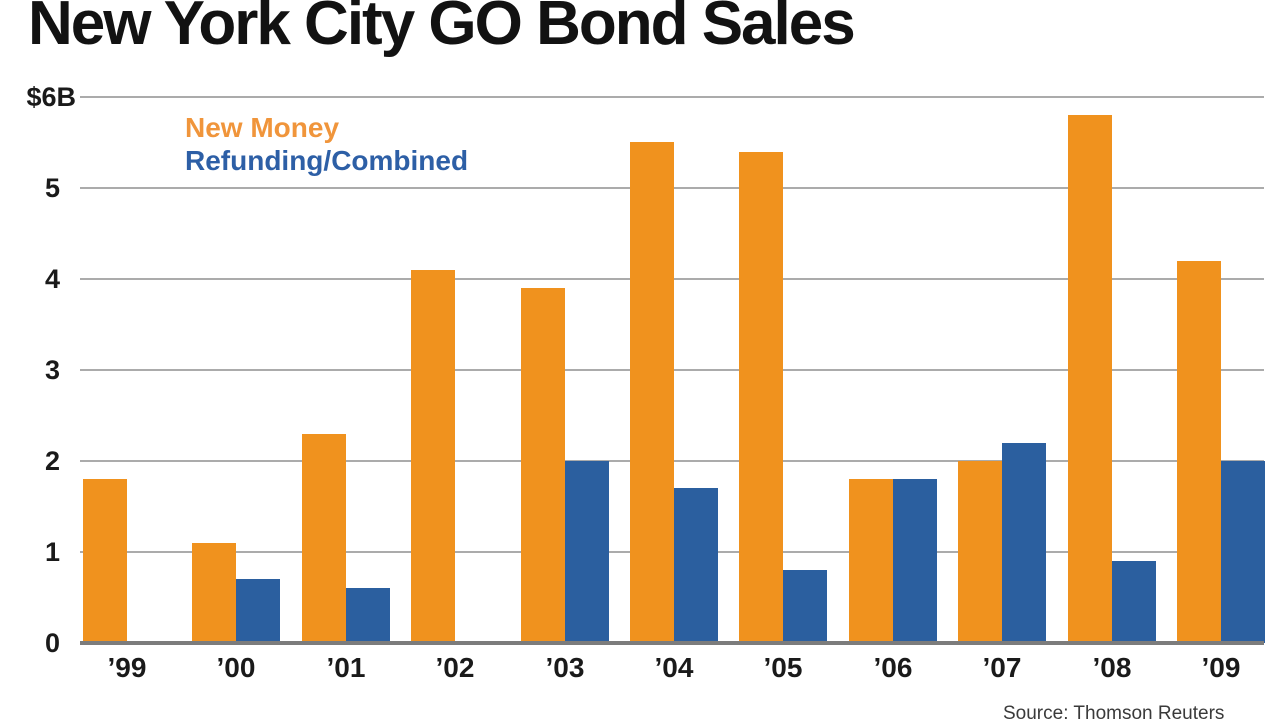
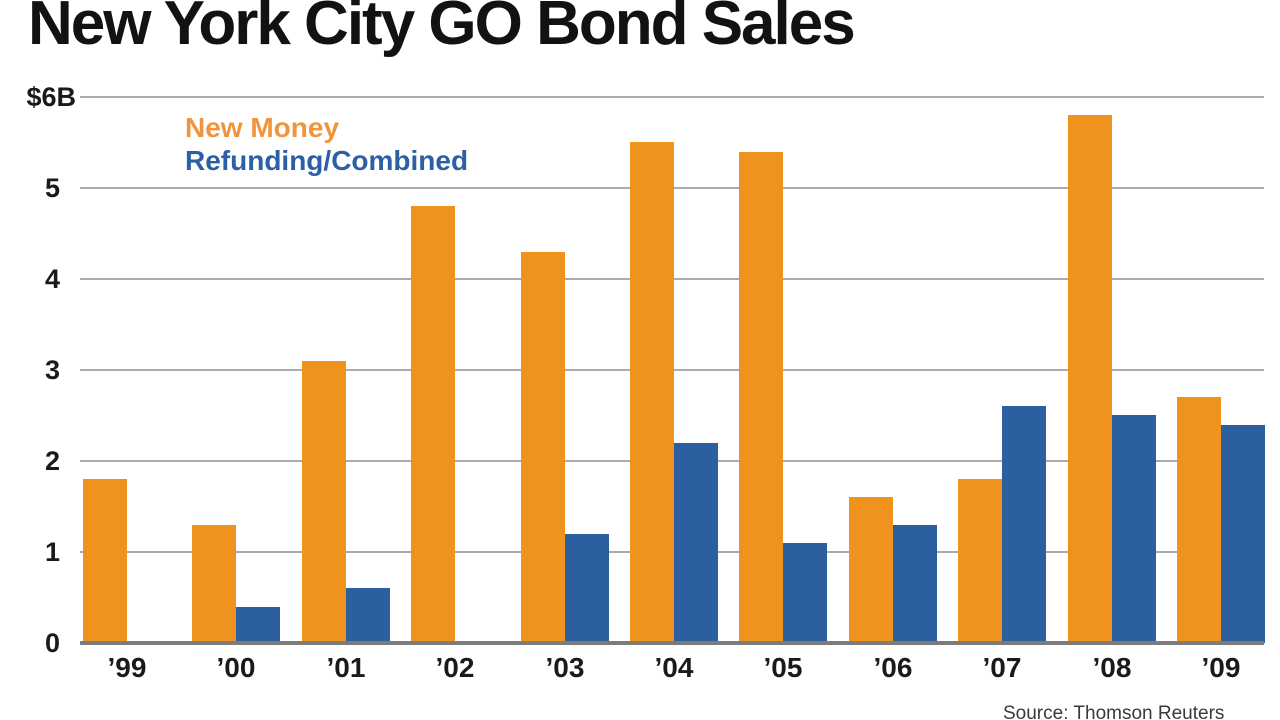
New Money/’00: 1.1 -> 1.3
Refunding/Combined/’00: 0.7 -> 0.4
New Money/’01: 2.3 -> 3.1
New Money/’02: 4.1 -> 4.8
New Money/’03: 3.9 -> 4.3
Refunding/Combined/’03: 2.0 -> 1.2
Refunding/Combined/’04: 1.7 -> 2.2
Refunding/Combined/’05: 0.8 -> 1.1
New Money/’06: 1.8 -> 1.6
Refunding/Combined/’06: 1.8 -> 1.3
New Money/’07: 2.0 -> 1.8
Refunding/Combined/’07: 2.2 -> 2.6
Refunding/Combined/’08: 0.9 -> 2.5
New Money/’09: 4.2 -> 2.7
Refunding/Combined/’09: 2.0 -> 2.4
